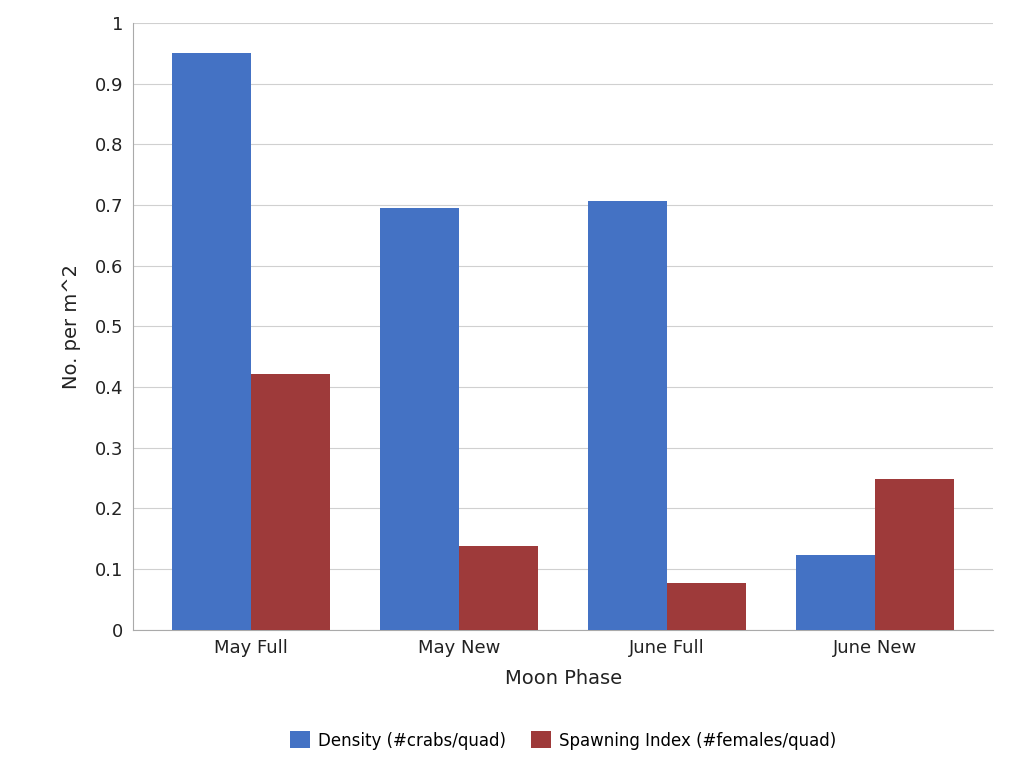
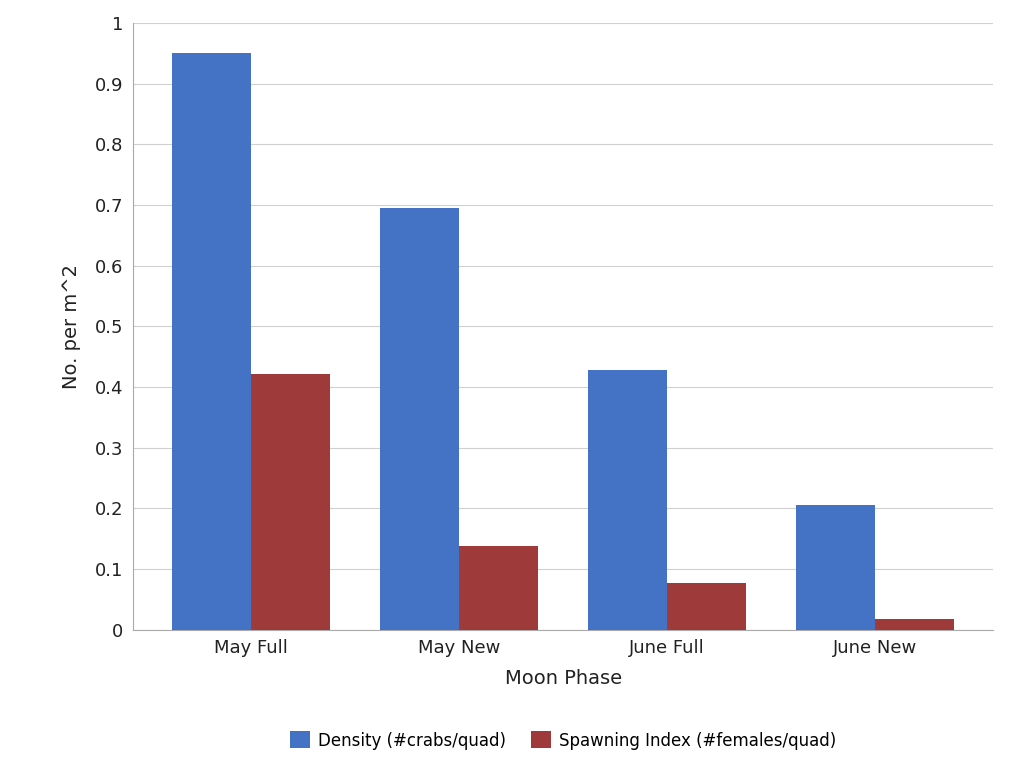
Density (#crabs/quad)/June Full: 0.706 -> 0.428
Density (#crabs/quad)/June New: 0.124 -> 0.205
Spawning Index (#females/quad)/June New: 0.248 -> 0.018
